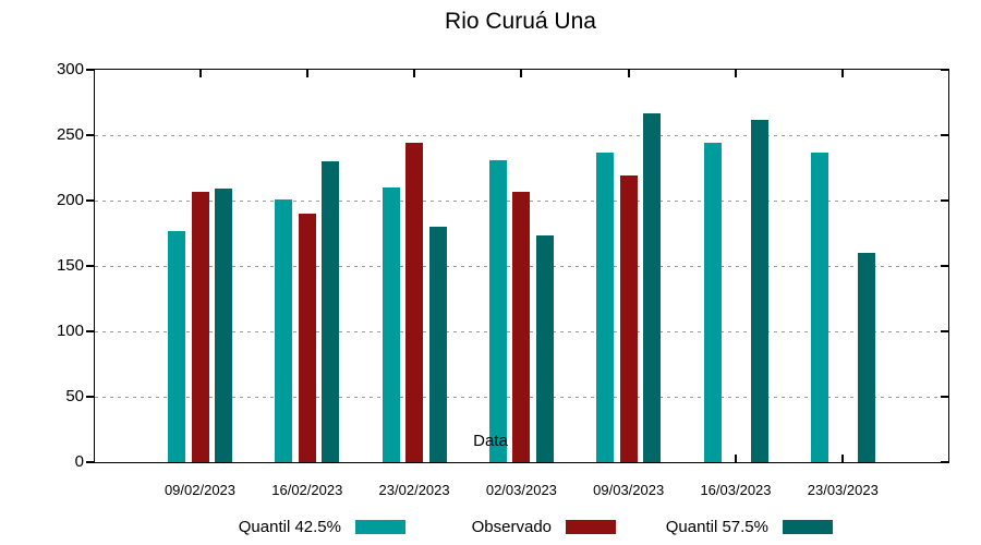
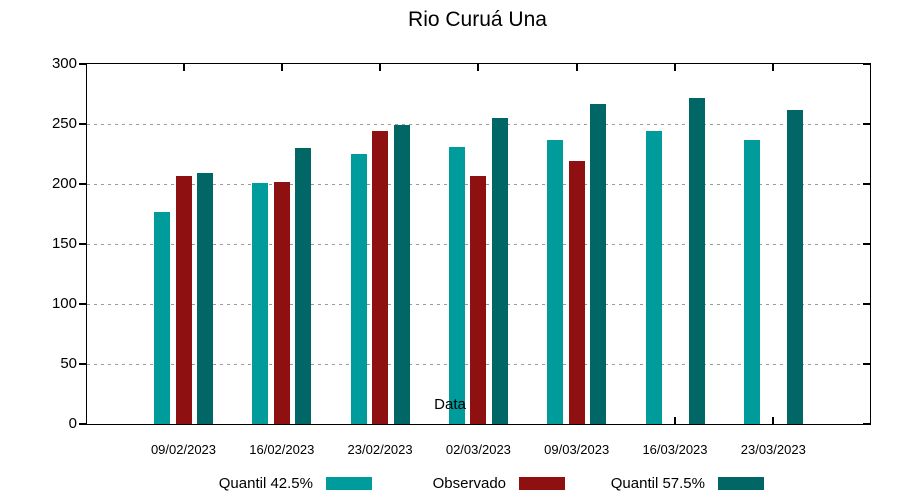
Observado/16/02/2023: 190 -> 202
Quantil 42.5%/23/02/2023: 210 -> 225
Quantil 57.5%/23/02/2023: 180 -> 249
Quantil 57.5%/02/03/2023: 173 -> 255
Quantil 57.5%/16/03/2023: 262 -> 272
Quantil 57.5%/23/03/2023: 160 -> 262
